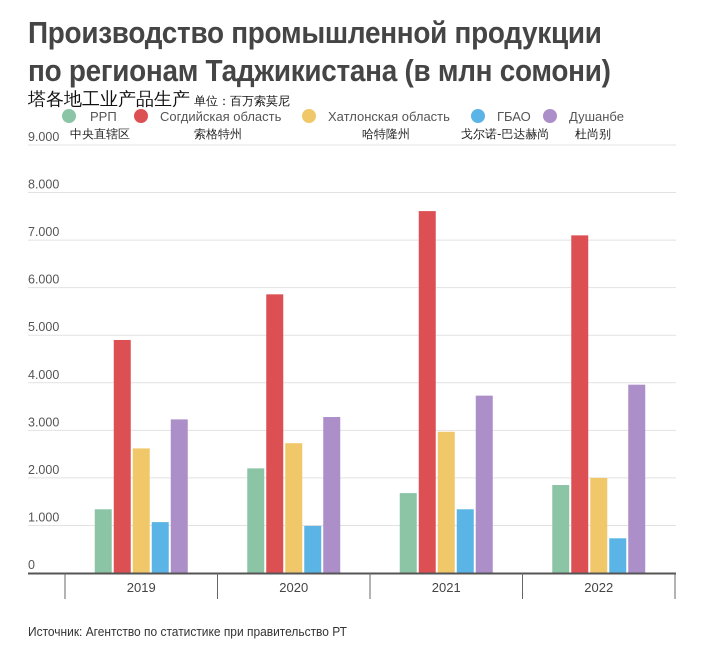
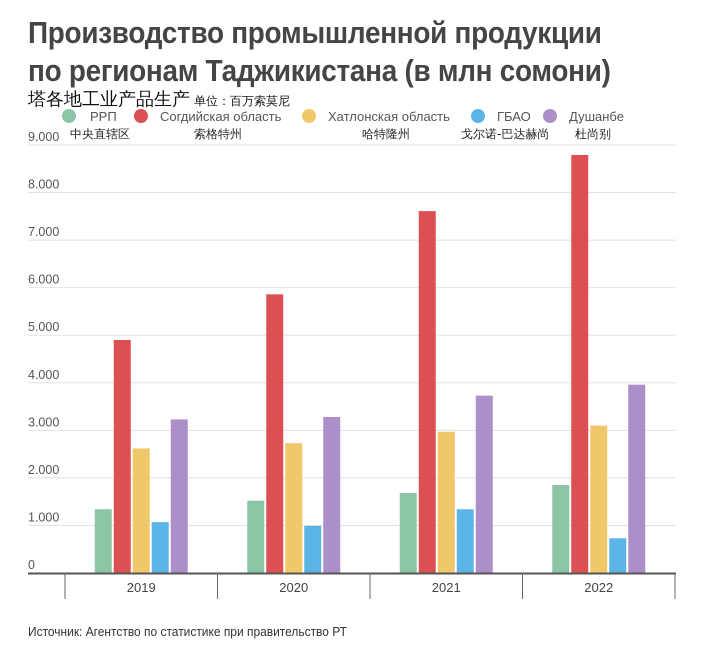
РРП/2020: 2200 -> 1500
Согдийская область/2022: 7100 -> 8800
Хатлонская область/2022: 2000 -> 3100
